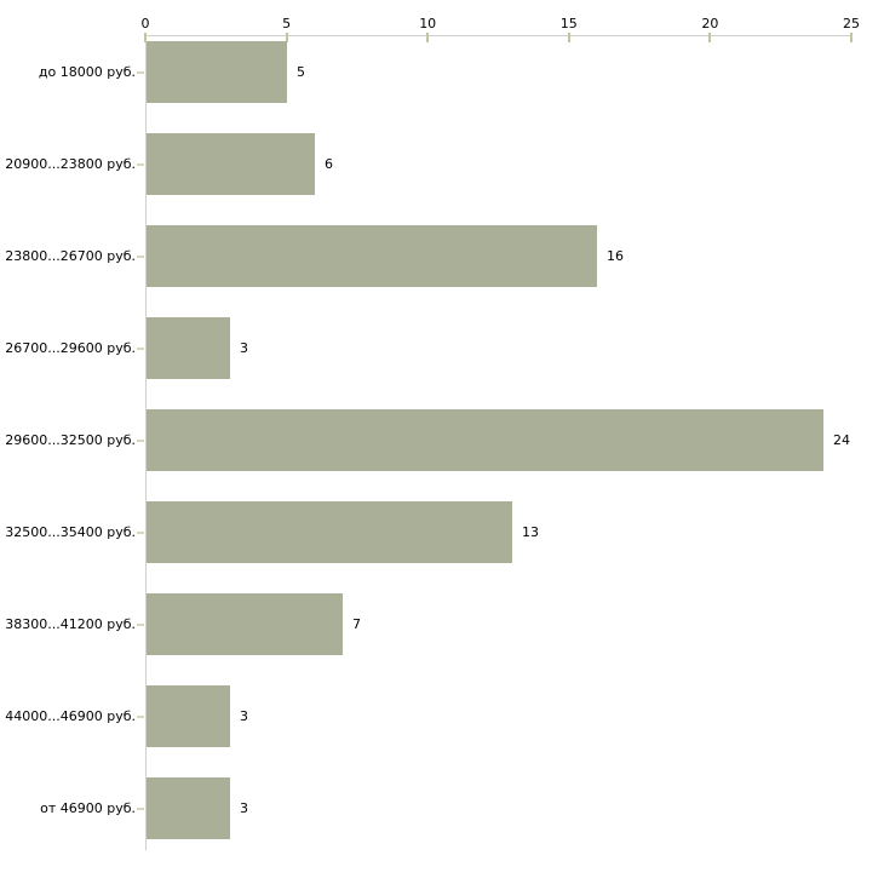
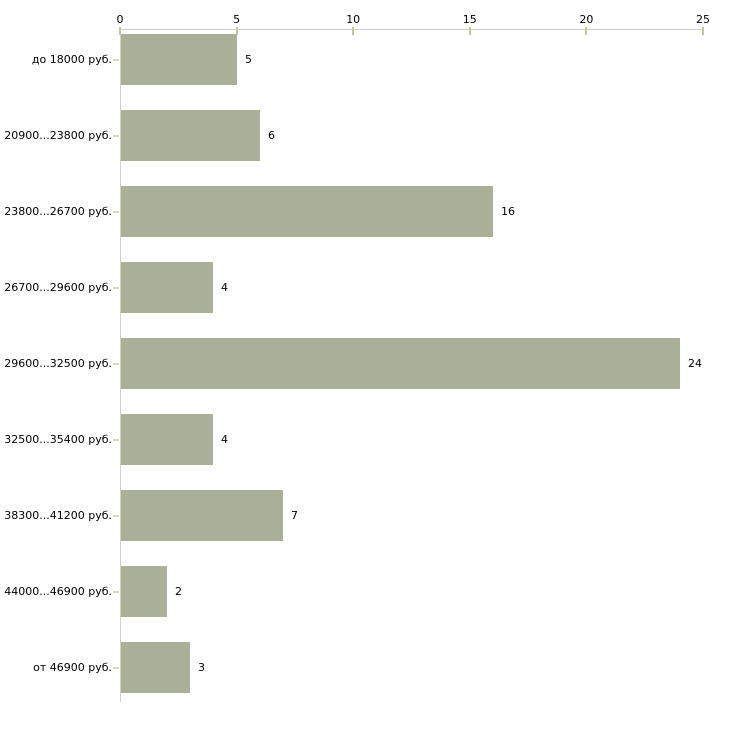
26700...29600 руб.: 3 -> 4
32500...35400 руб.: 13 -> 4
44000...46900 руб.: 3 -> 2
